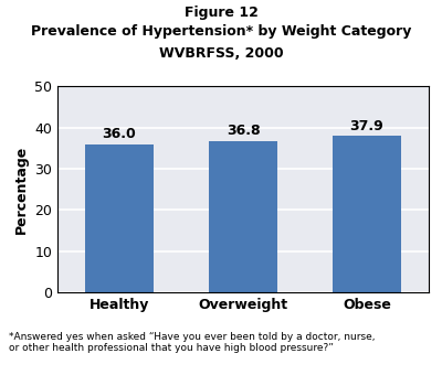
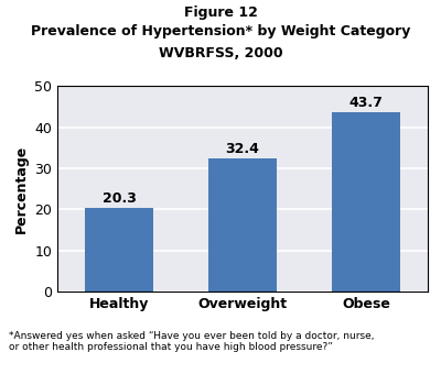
Healthy: 36.0 -> 20.3
Overweight: 36.8 -> 32.4
Obese: 37.9 -> 43.7
